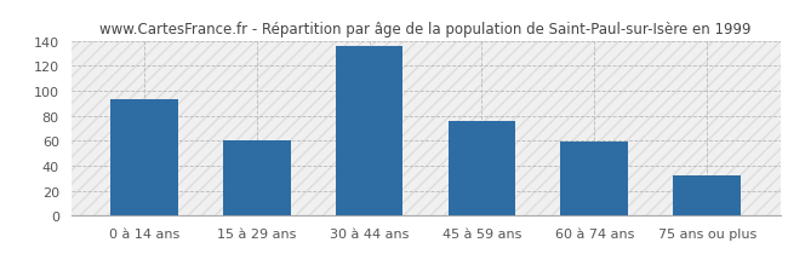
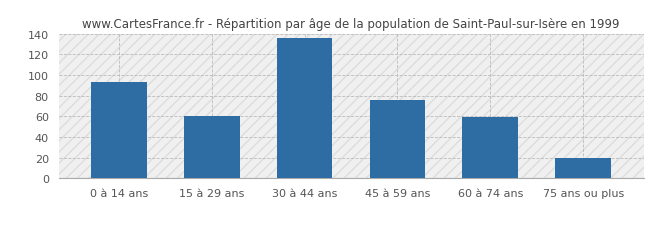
75 ans ou plus: 32 -> 20
